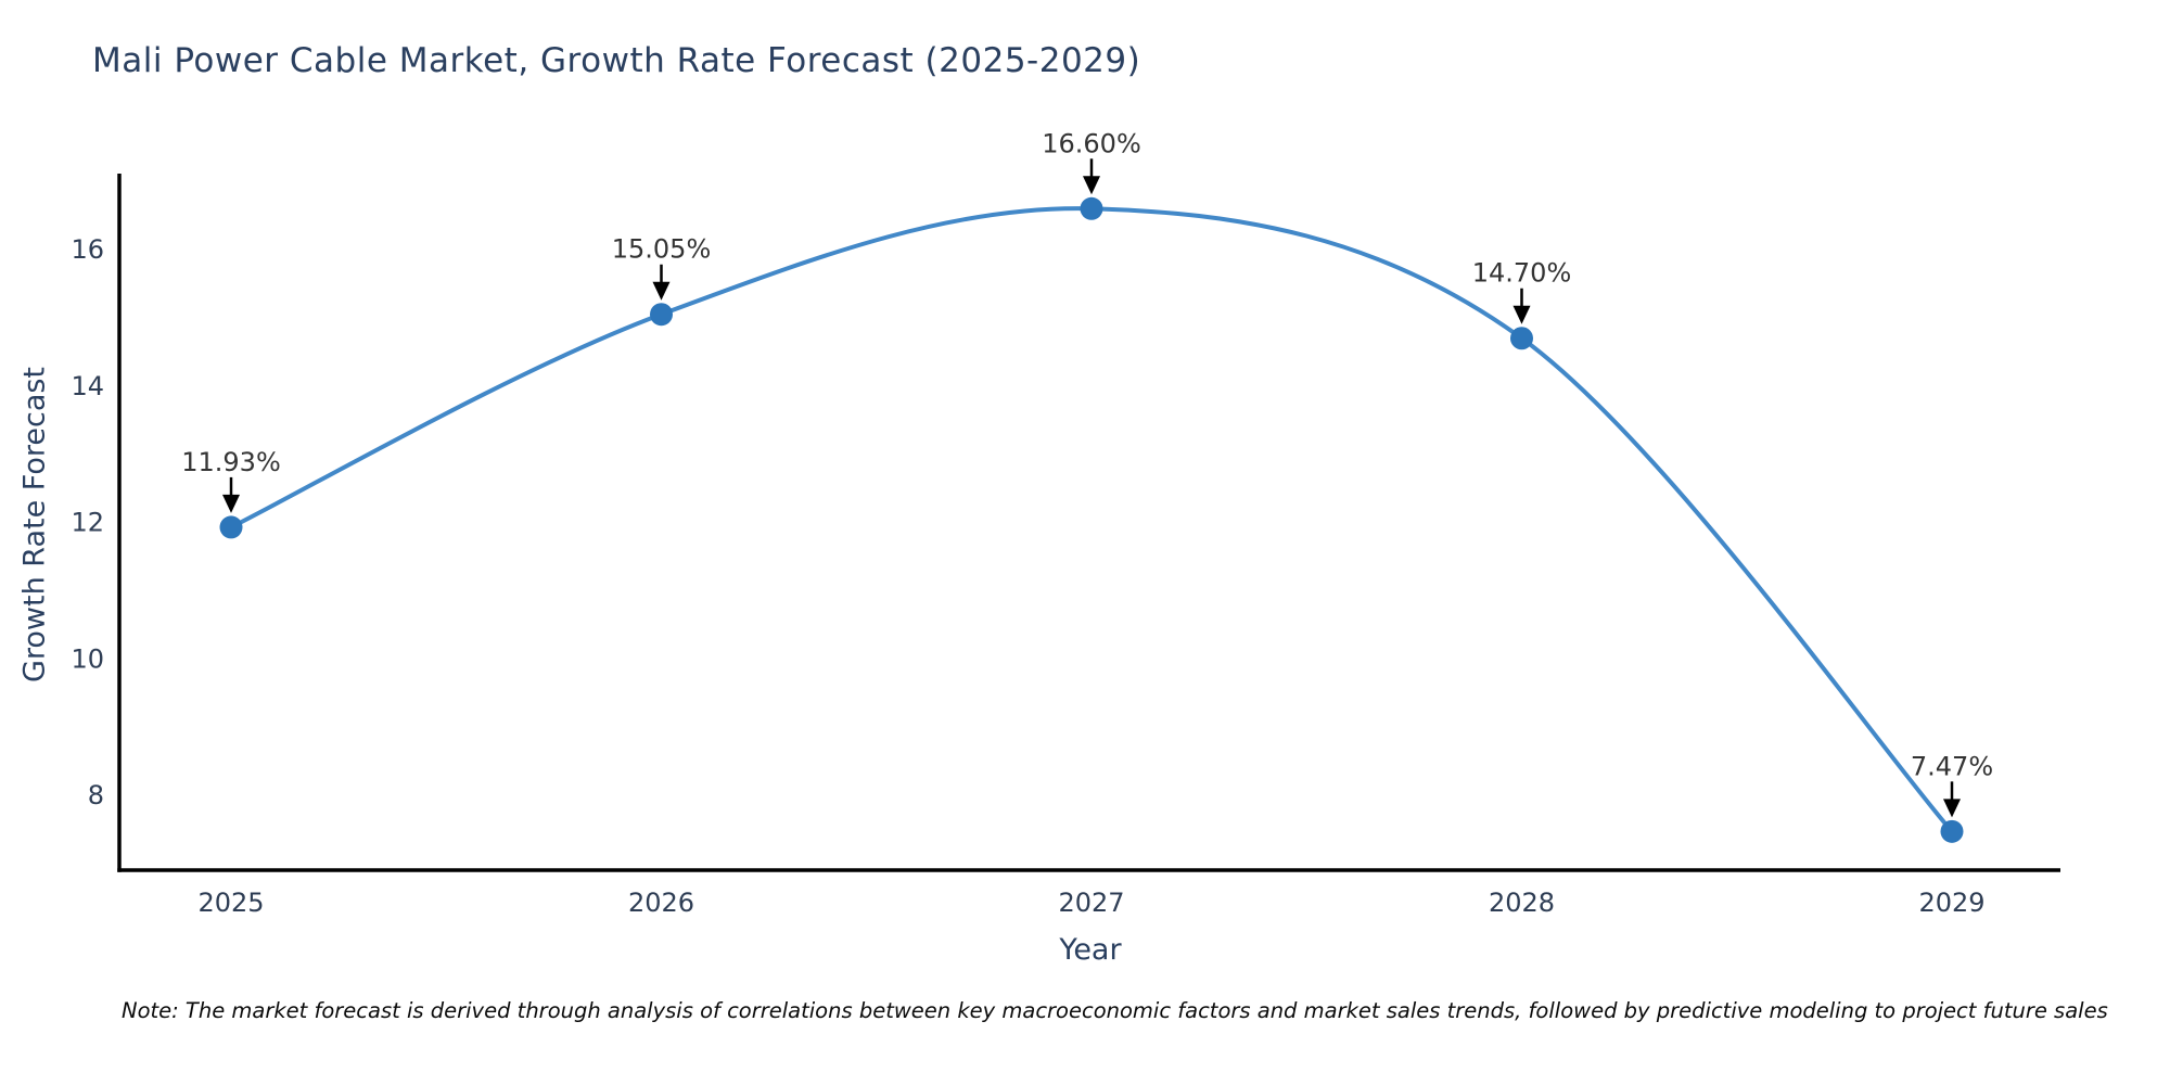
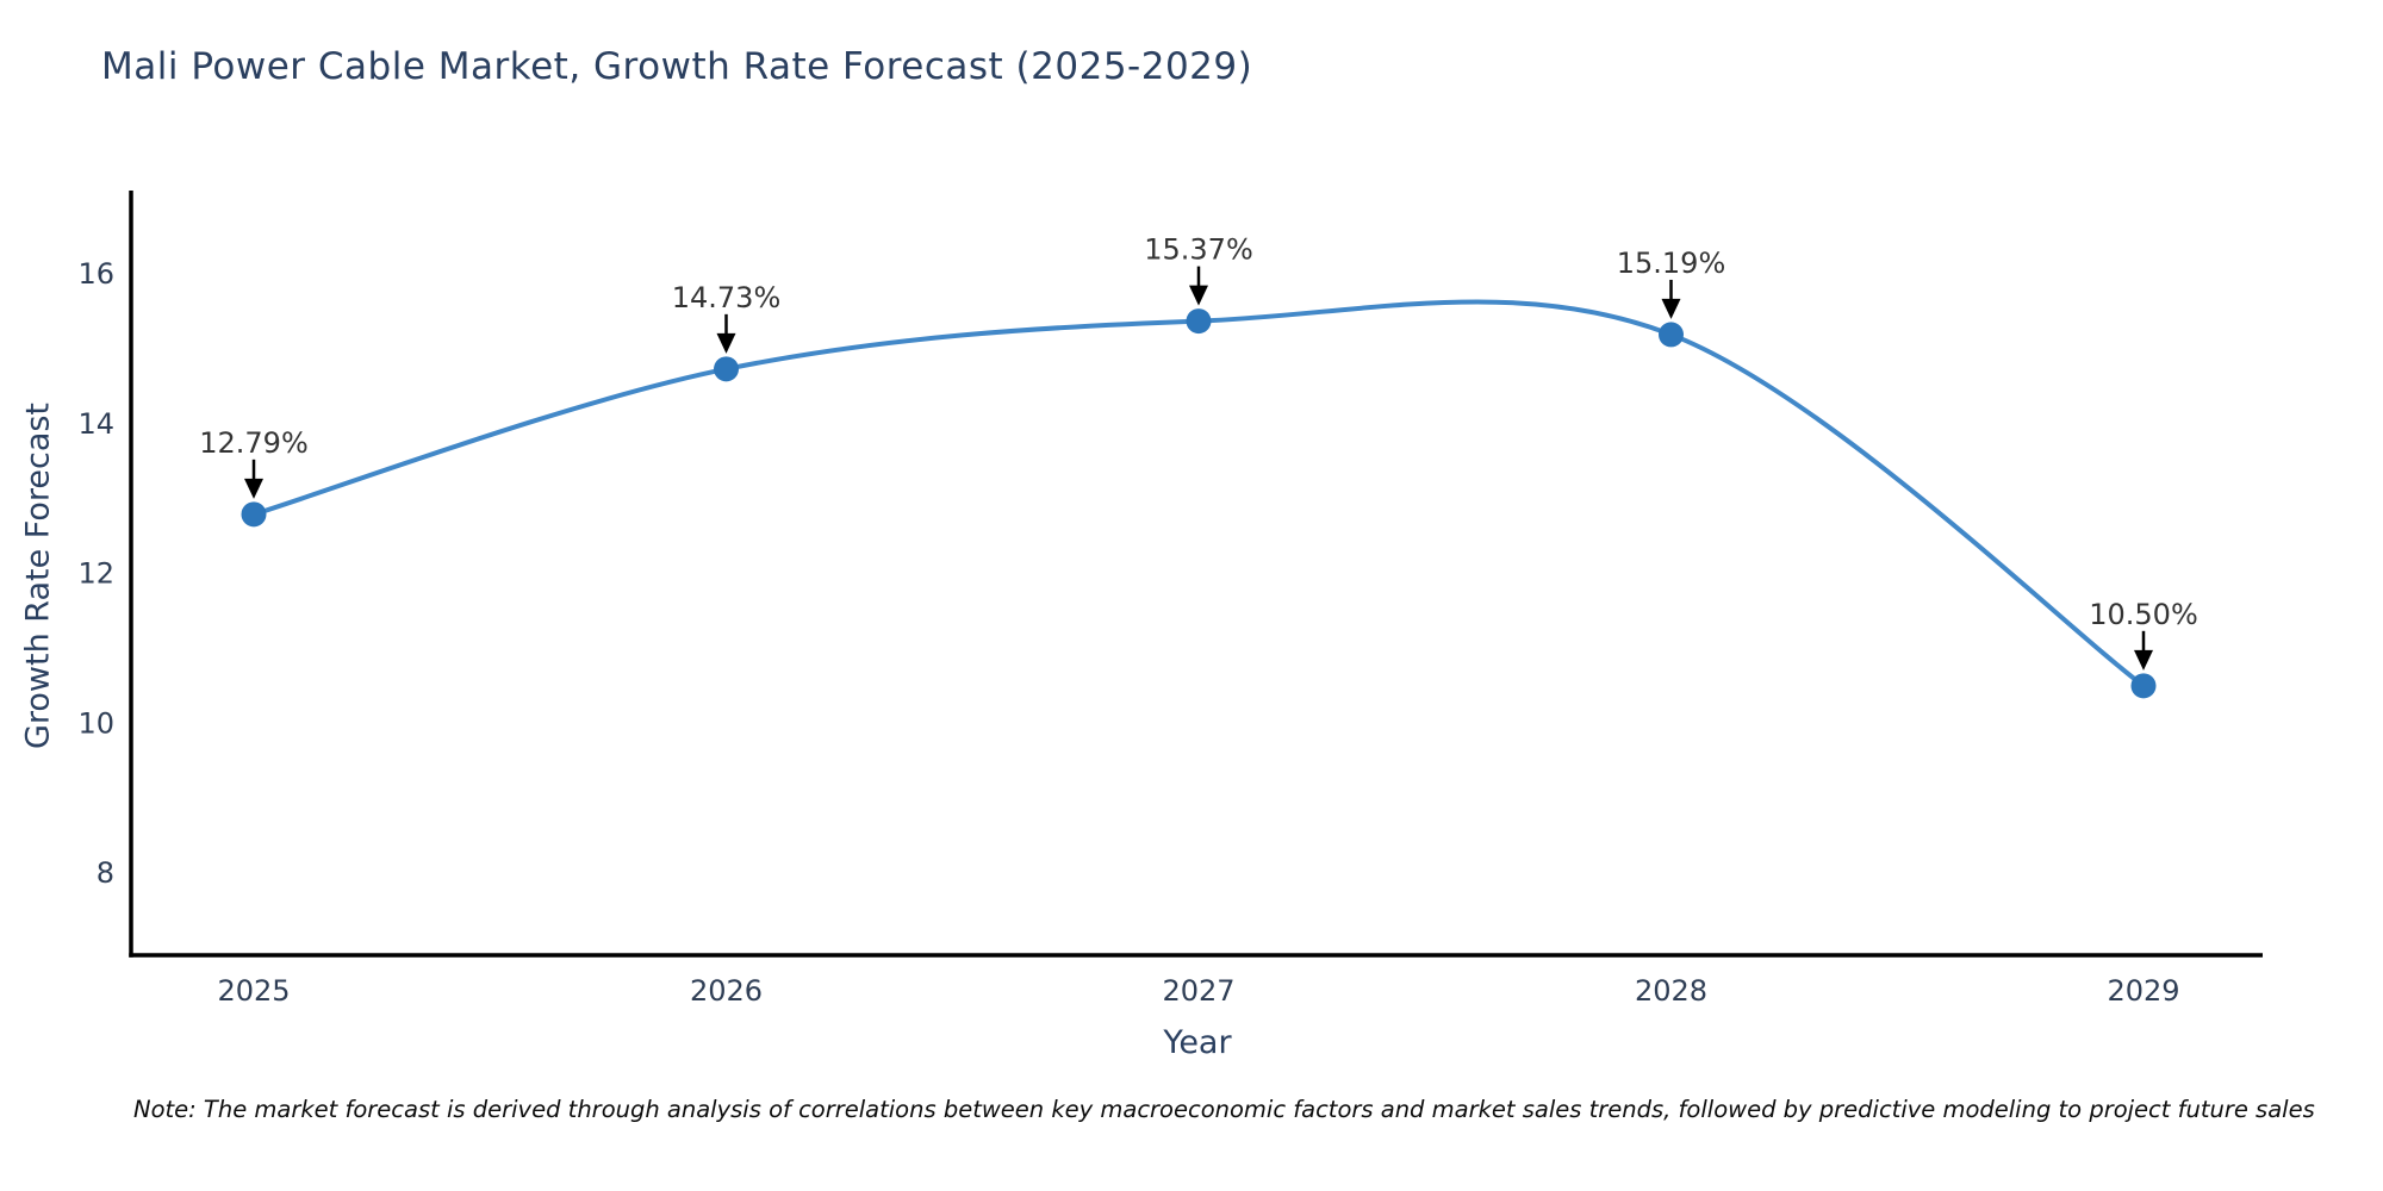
2025: 11.93% -> 12.79%
2026: 15.05% -> 14.73%
2027: 16.60% -> 15.37%
2028: 14.70% -> 15.19%
2029: 7.47% -> 10.50%
